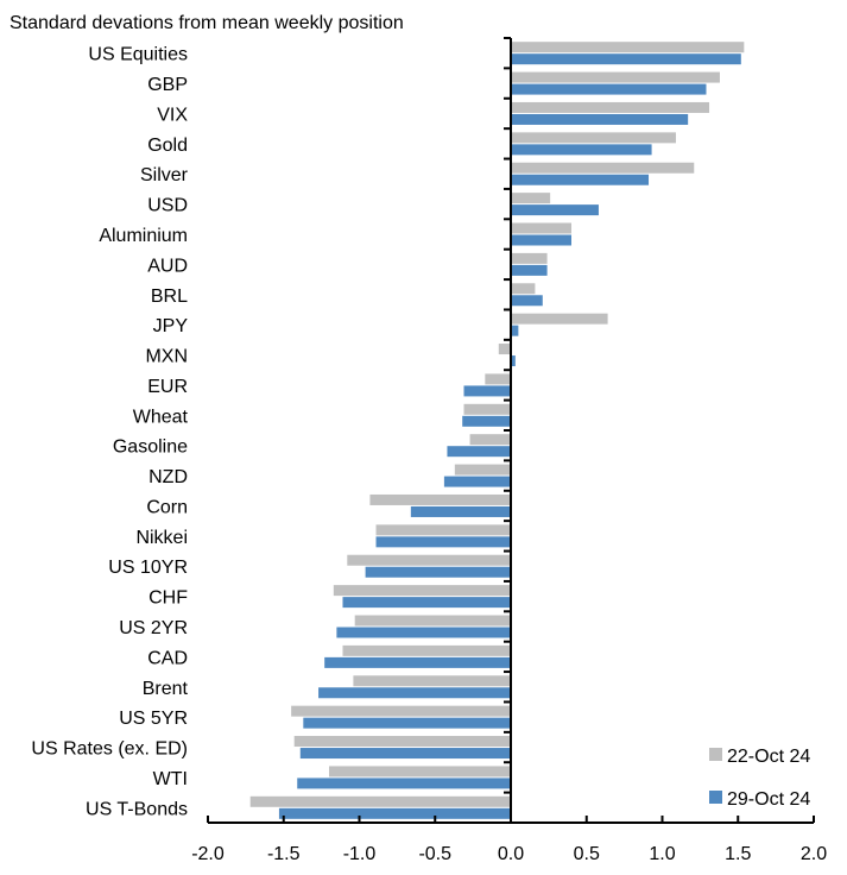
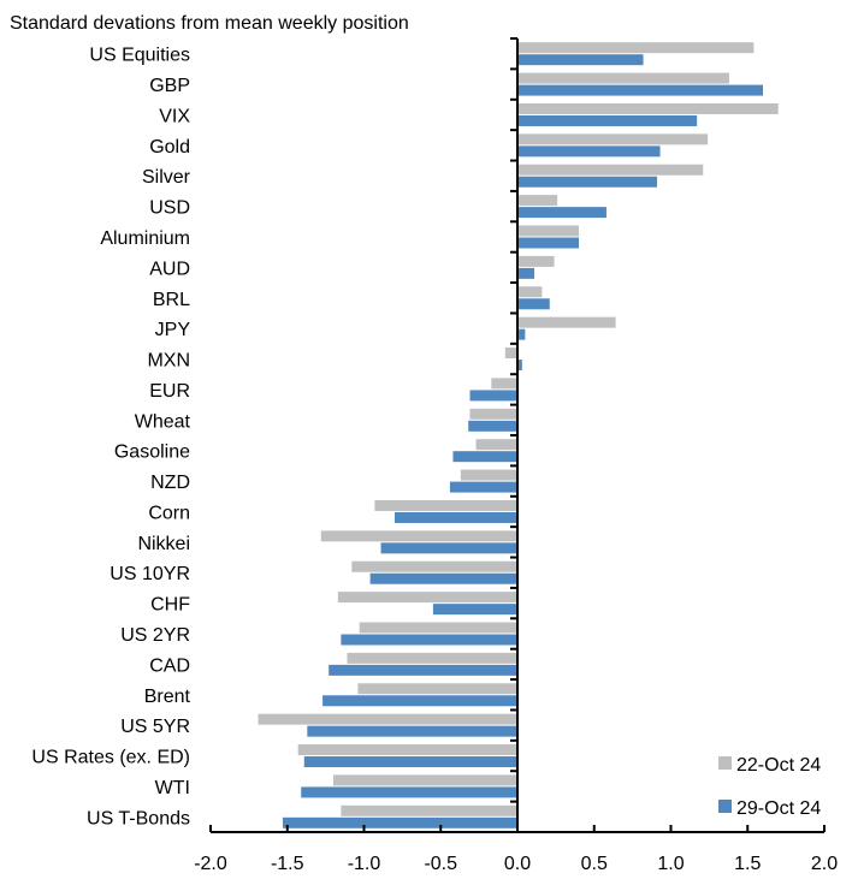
29-Oct 24/US Equities: 1.52 -> 0.82
29-Oct 24/GBP: 1.29 -> 1.60
22-Oct 24/VIX: 1.31 -> 1.70
22-Oct 24/Gold: 1.09 -> 1.24
29-Oct 24/AUD: 0.24 -> 0.11
29-Oct 24/Corn: -0.66 -> -0.80
22-Oct 24/Nikkei: -0.89 -> -1.28
29-Oct 24/CHF: -1.11 -> -0.55
22-Oct 24/US 5YR: -1.45 -> -1.69
22-Oct 24/US T-Bonds: -1.72 -> -1.15
